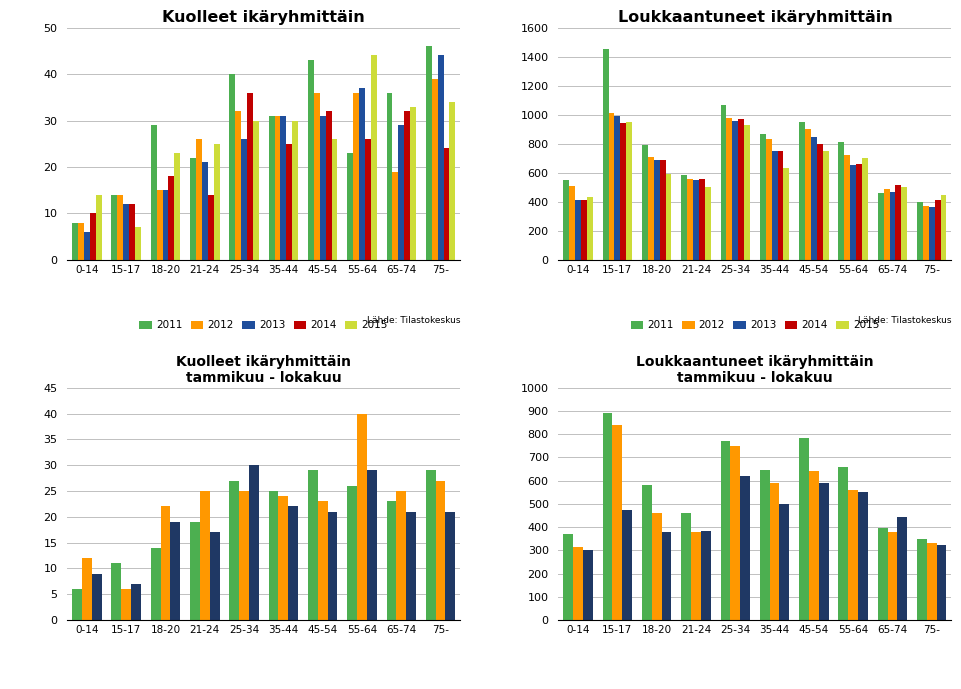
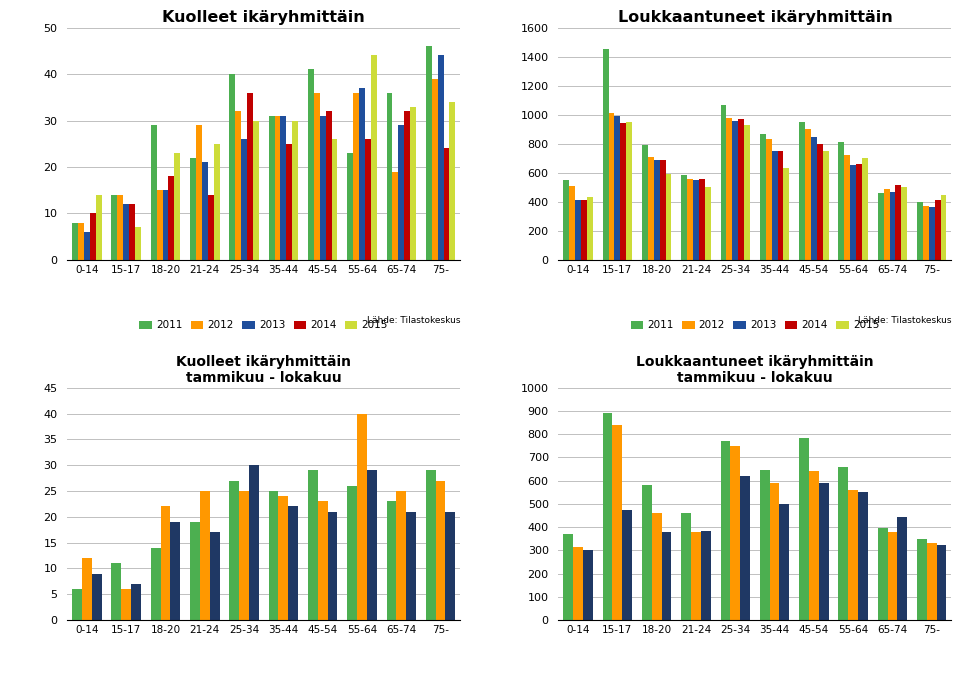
Kuolleet ikäryhmittäin/2012/21-24: 26 -> 29
Kuolleet ikäryhmittäin/2011/45-54: 43 -> 41
